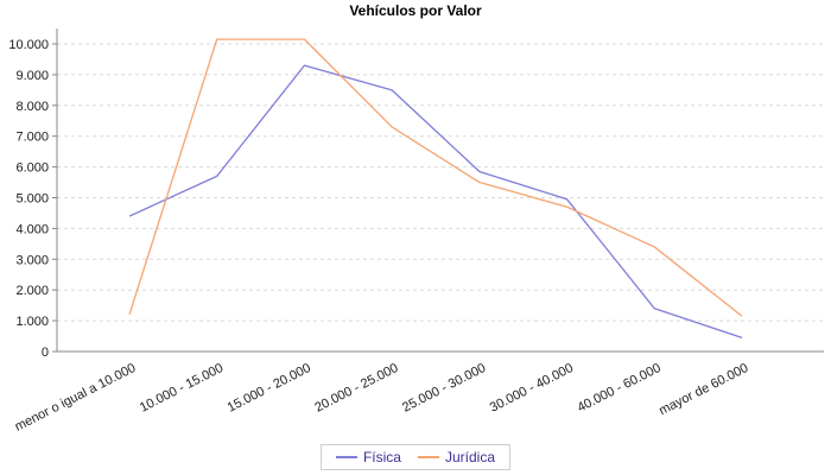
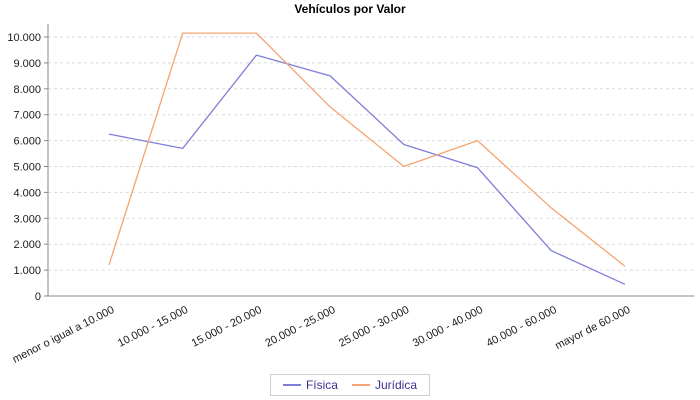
Física/menor o igual a 10.000: 4400 -> 6200
Jurídica/25.000 - 30.000: 5500 -> 5000
Jurídica/30.000 - 40.000: 4700 -> 6000
Física/40.000 - 60.000: 1400 -> 1800
